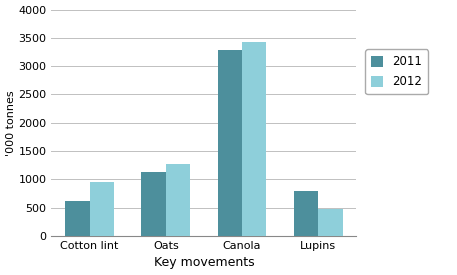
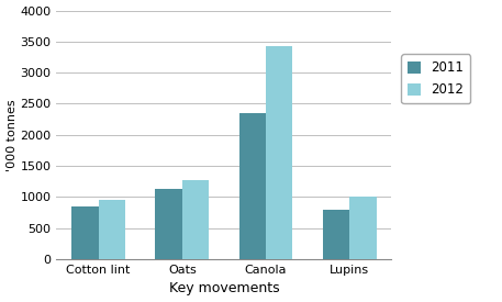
2011/Cotton lint: 620 -> 850
2011/Canola: 3280 -> 2350
2012/Lupins: 480 -> 1010
